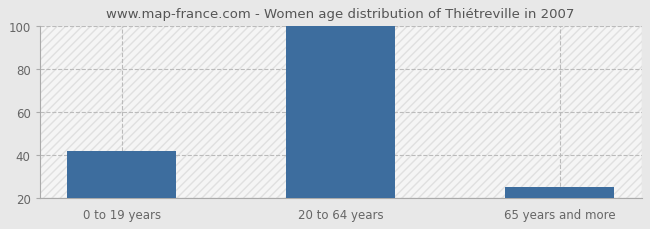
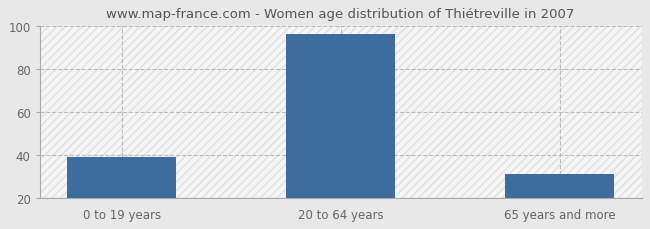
0 to 19 years: 42 -> 39
20 to 64 years: 100 -> 96
65 years and more: 25 -> 31
